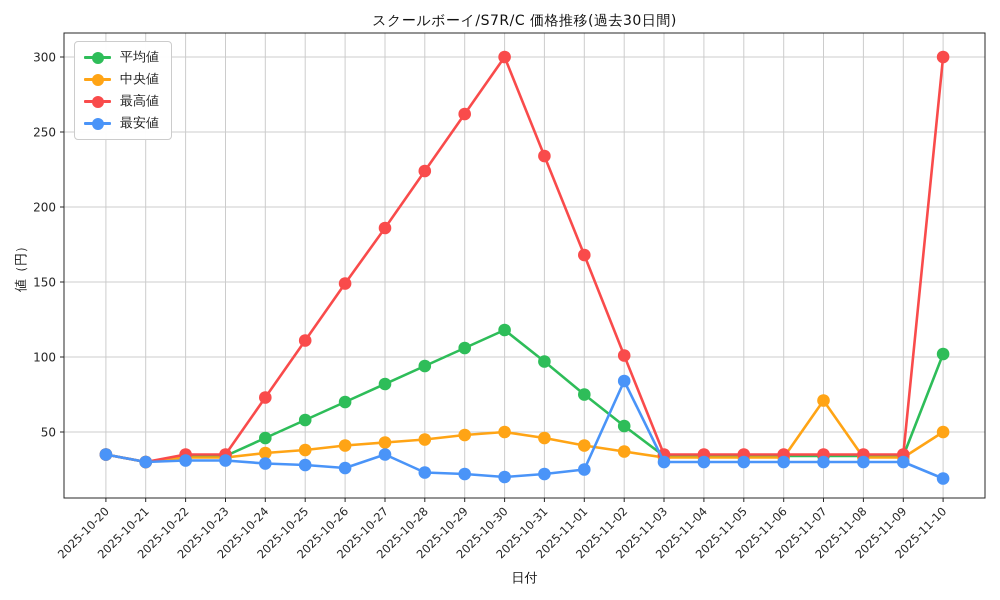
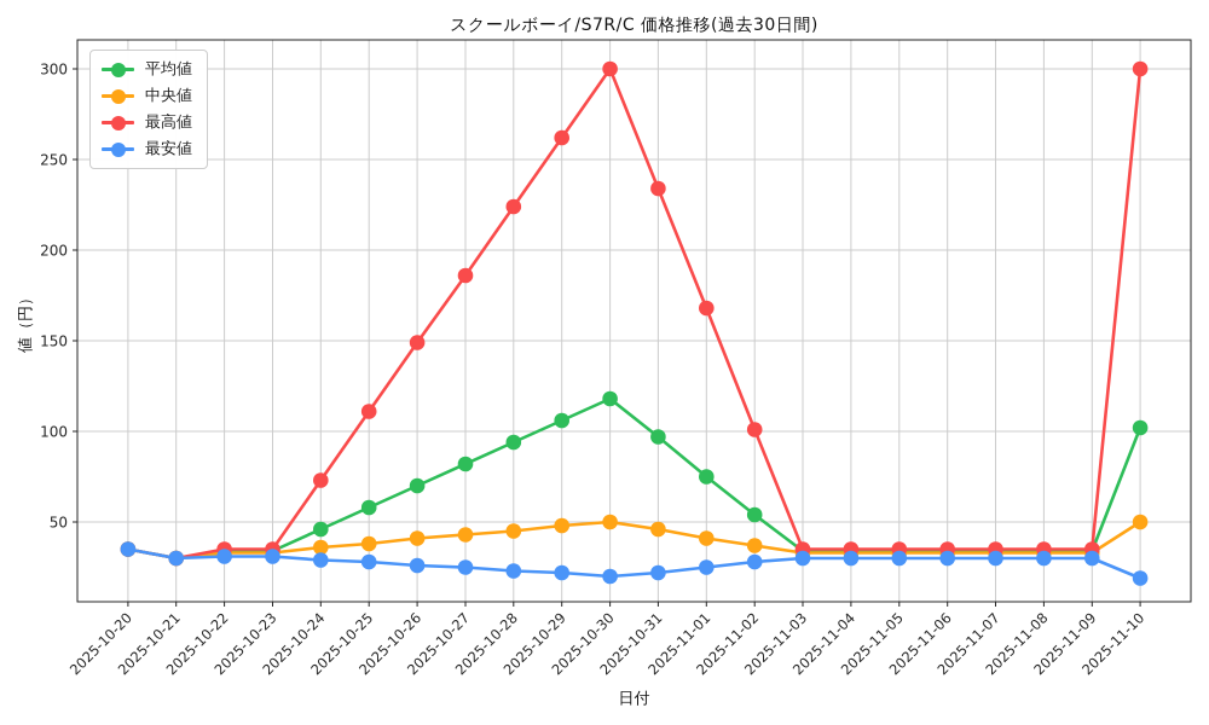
最安値/2025-10-27: 35 -> 25
最安値/2025-11-02: 84 -> 28
中央値/2025-11-07: 71 -> 33
